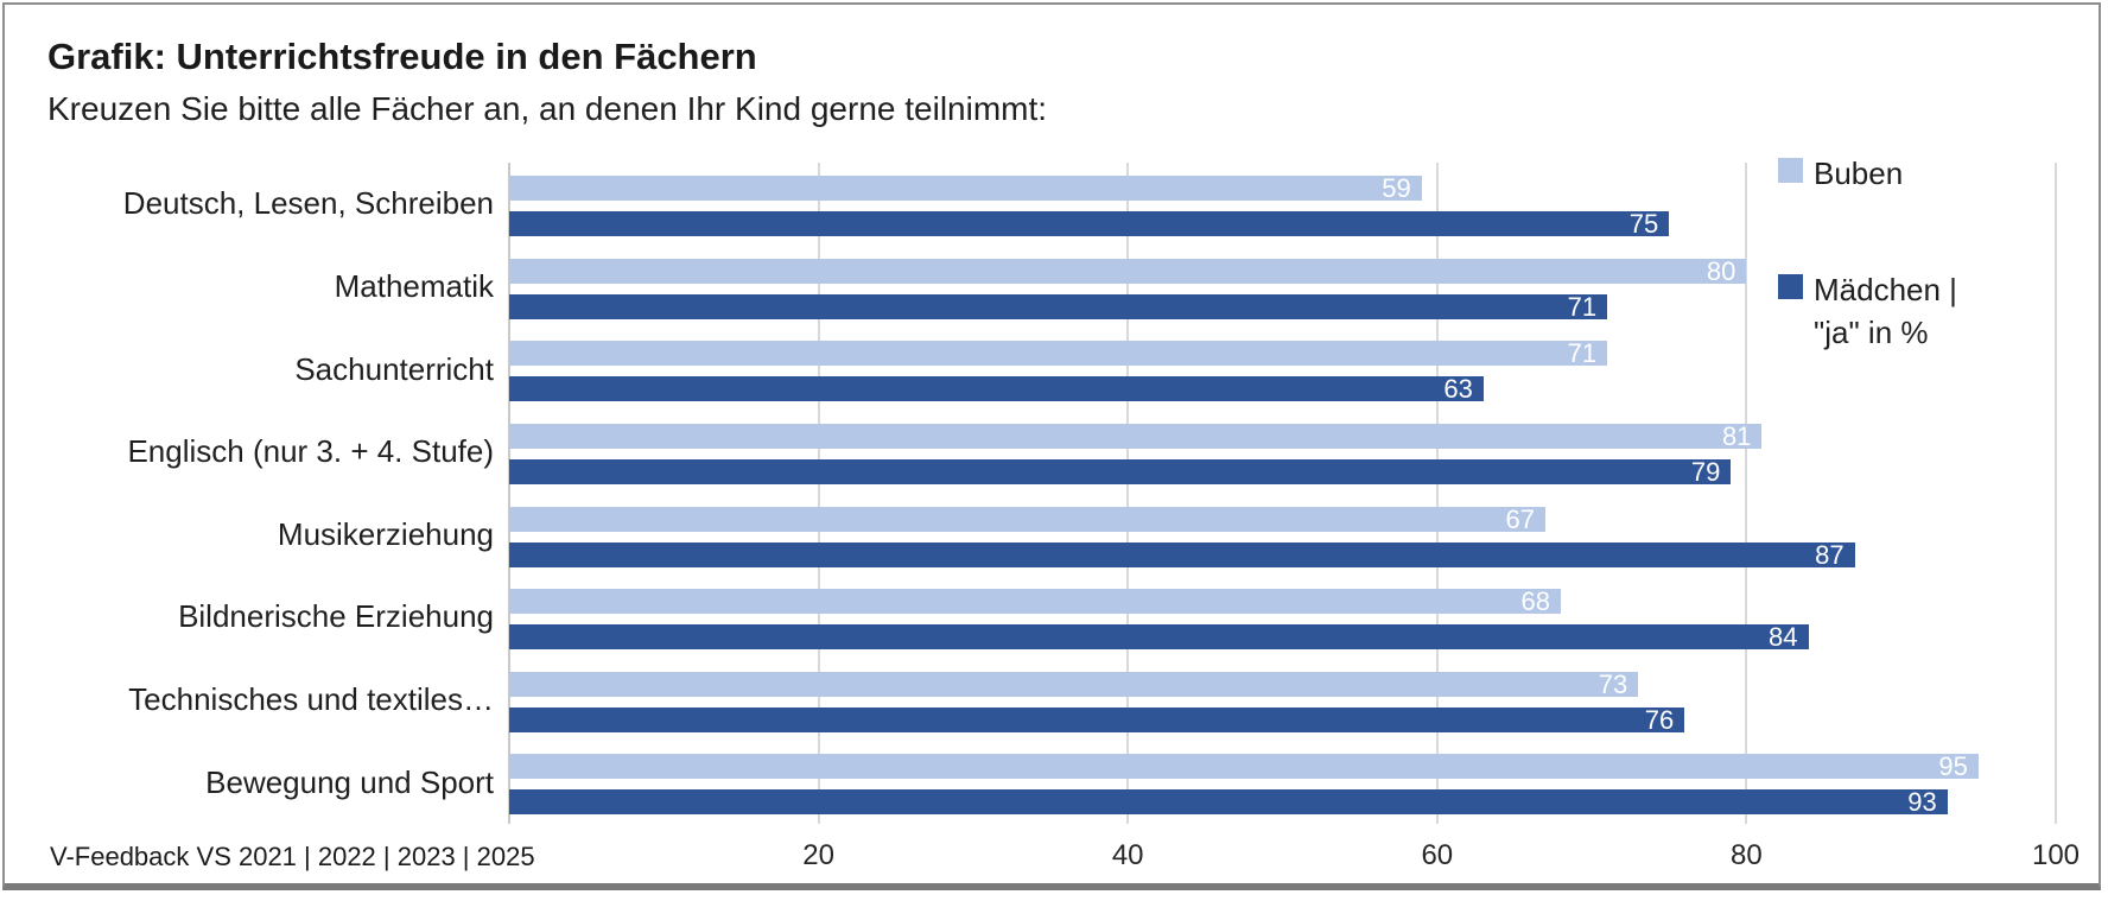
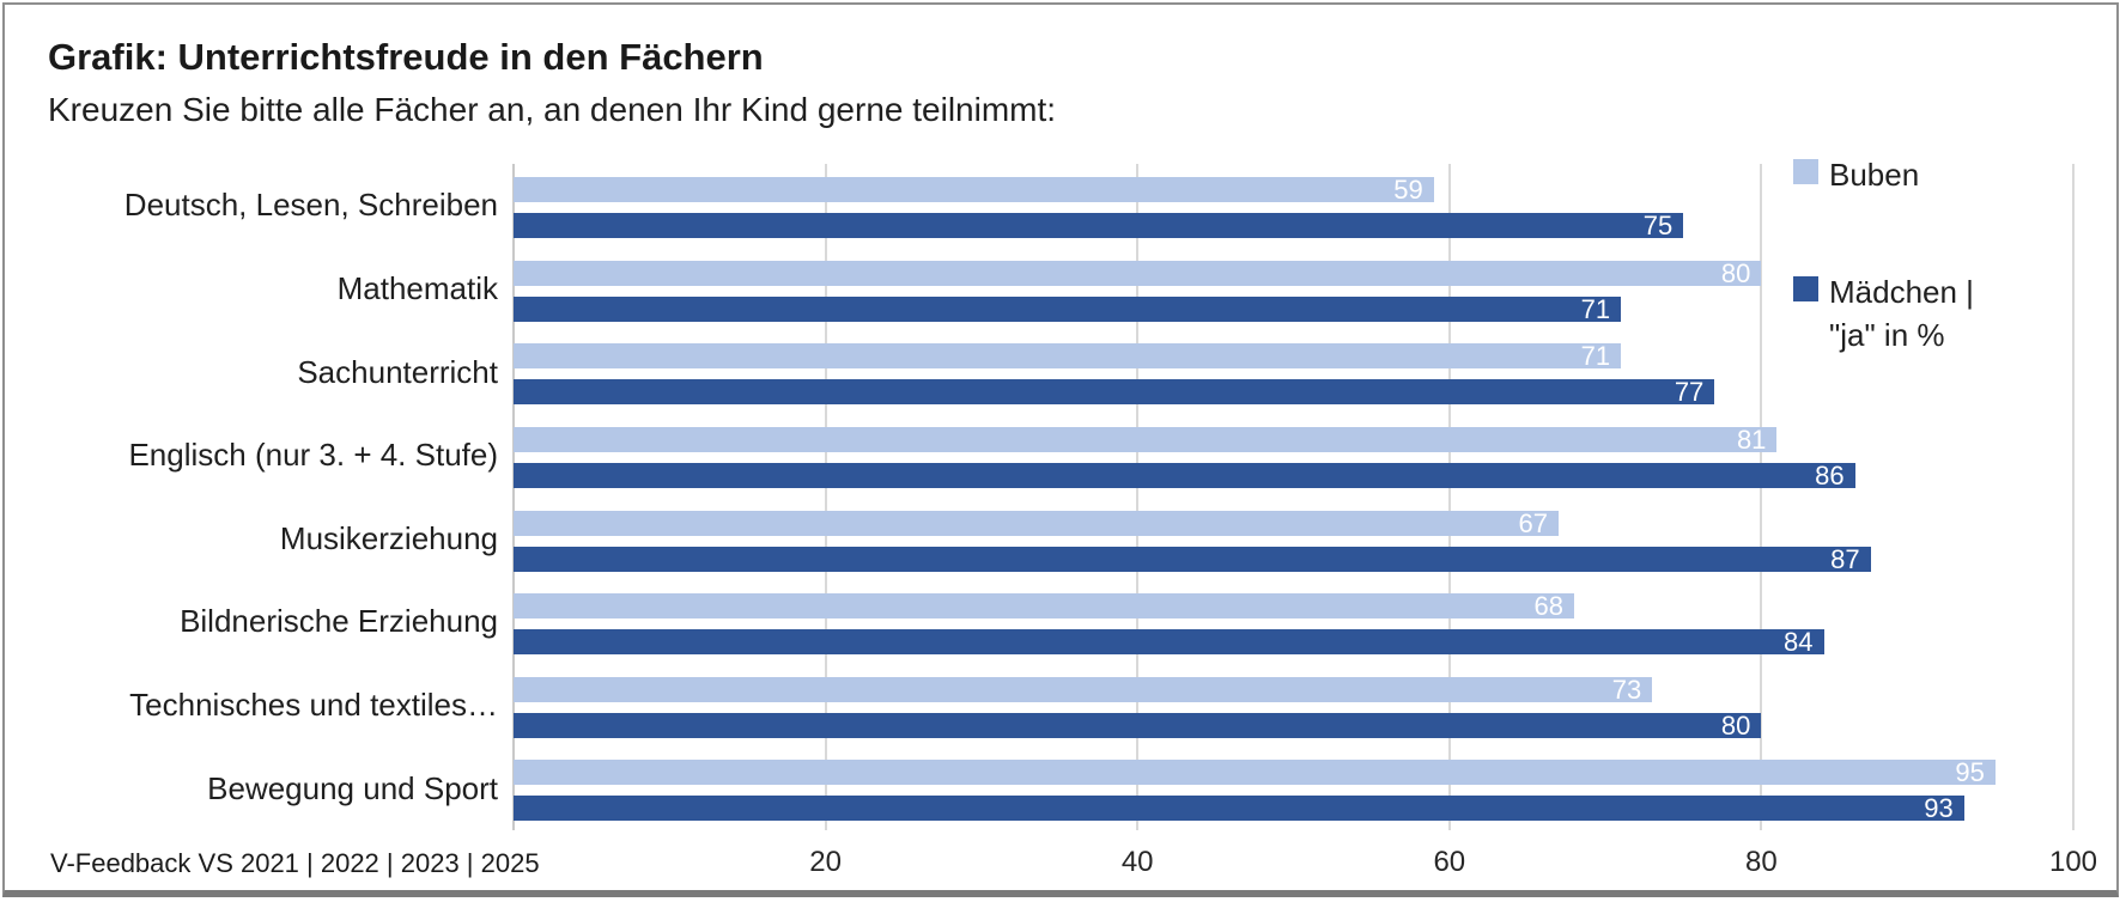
Mädchen | "ja" in %/Sachunterricht: 63 -> 77
Mädchen | "ja" in %/Englisch (nur 3. + 4. Stufe): 79 -> 86
Mädchen | "ja" in %/Technisches und textiles…: 76 -> 80
